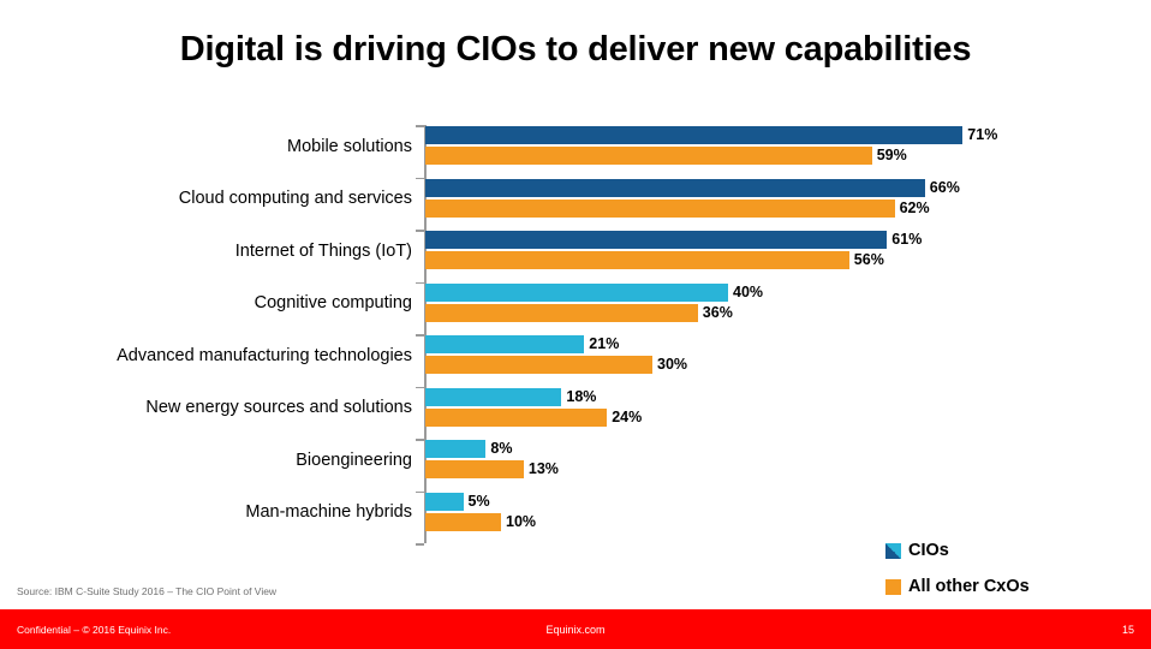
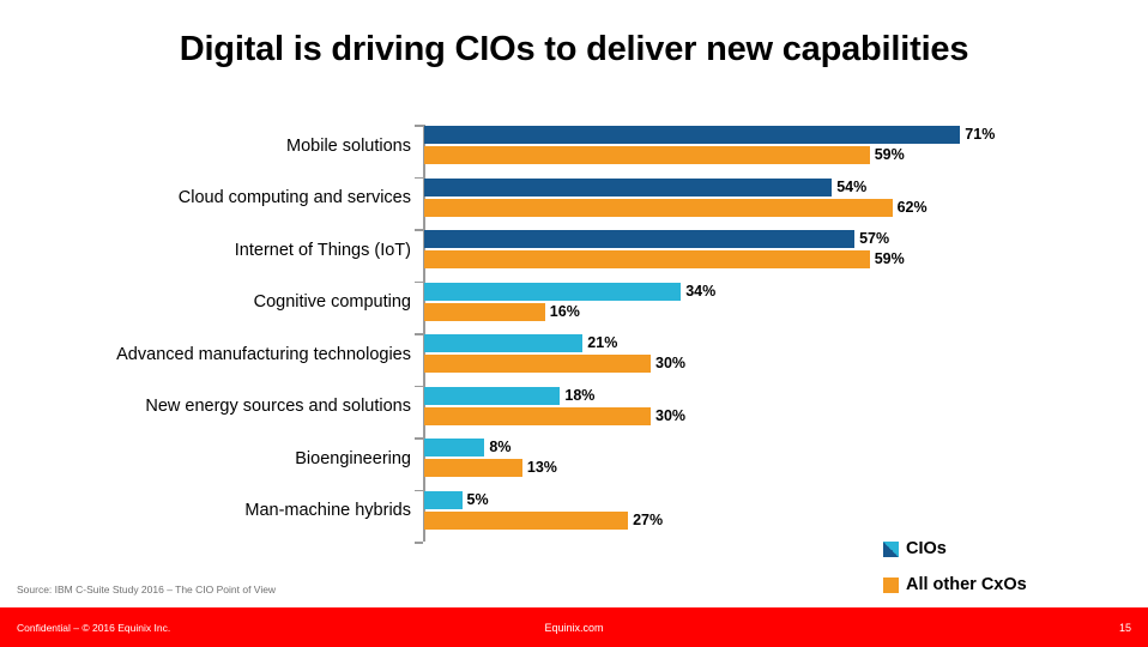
CIOs/Cloud computing and services: 66% -> 54%
CIOs/Internet of Things (IoT): 61% -> 57%
All other CxOs/Internet of Things (IoT): 56% -> 59%
CIOs/Cognitive computing: 40% -> 34%
All other CxOs/Cognitive computing: 36% -> 16%
All other CxOs/New energy sources and solutions: 24% -> 30%
All other CxOs/Man-machine hybrids: 10% -> 27%
